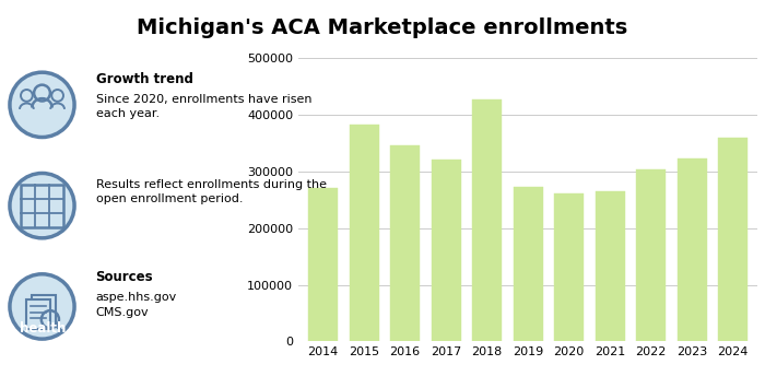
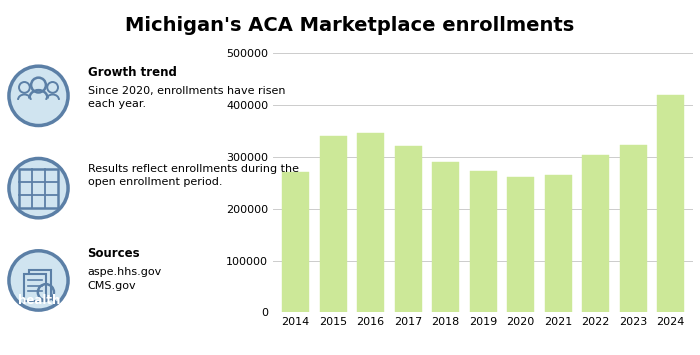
2015: 382000 -> 341000
2018: 428000 -> 291000
2024: 360000 -> 419000
